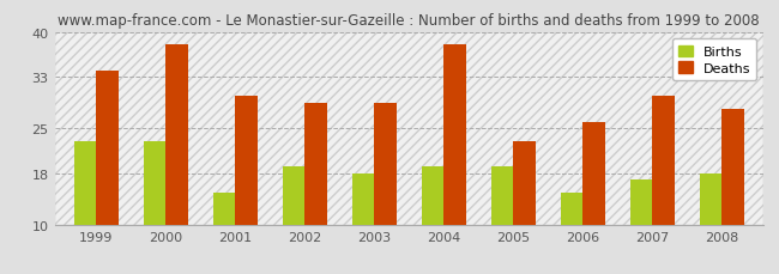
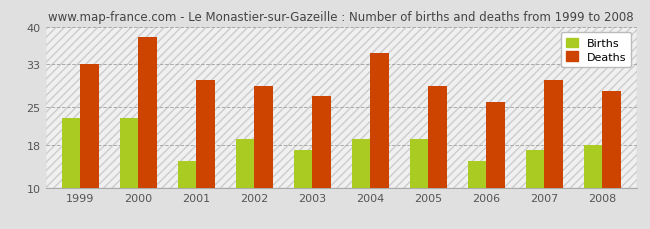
Deaths/1999: 34 -> 33
Births/2003: 18 -> 17
Deaths/2003: 29 -> 27
Deaths/2004: 38 -> 35
Deaths/2005: 23 -> 29
